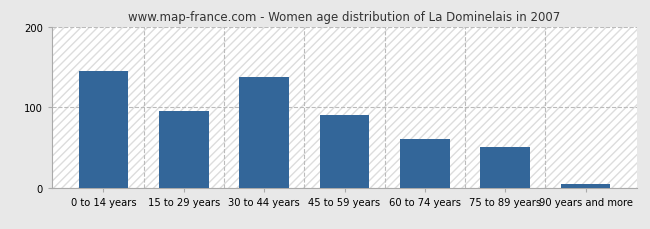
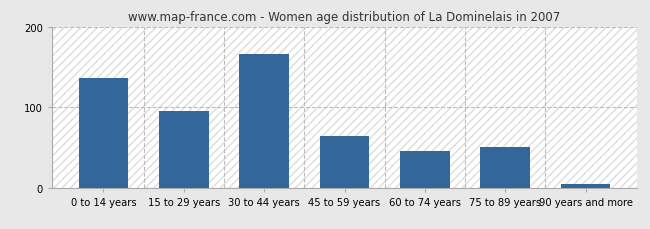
0 to 14 years: 145 -> 136
30 to 44 years: 138 -> 166
45 to 59 years: 90 -> 64
60 to 74 years: 60 -> 46
